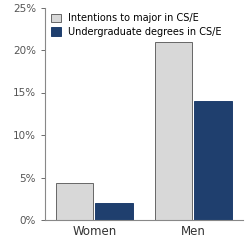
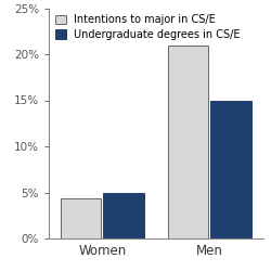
Undergraduate degrees in CS/E/Women: 2% -> 5%
Undergraduate degrees in CS/E/Men: 14% -> 15%
